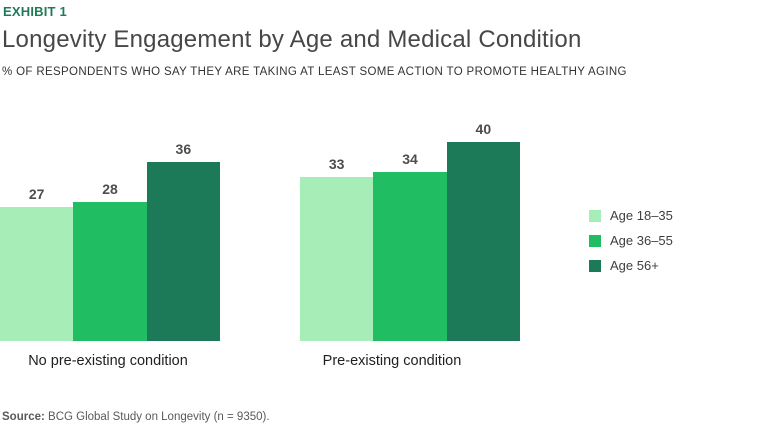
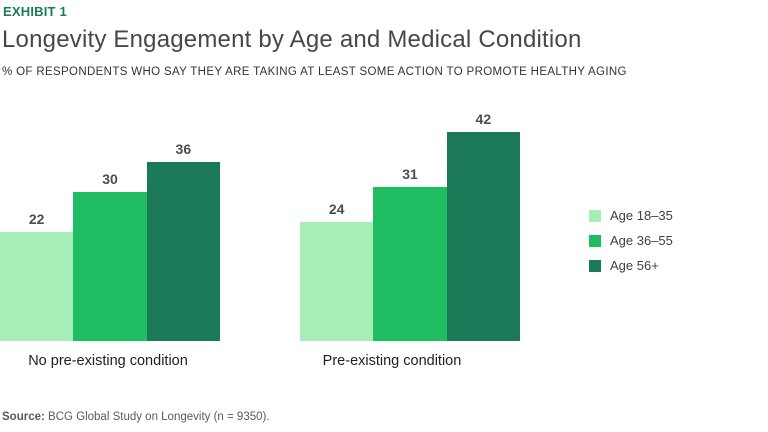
Age 18–35/No pre-existing condition: 27 -> 22
Age 36–55/No pre-existing condition: 28 -> 30
Age 18–35/Pre-existing condition: 33 -> 24
Age 36–55/Pre-existing condition: 34 -> 31
Age 56+/Pre-existing condition: 40 -> 42
